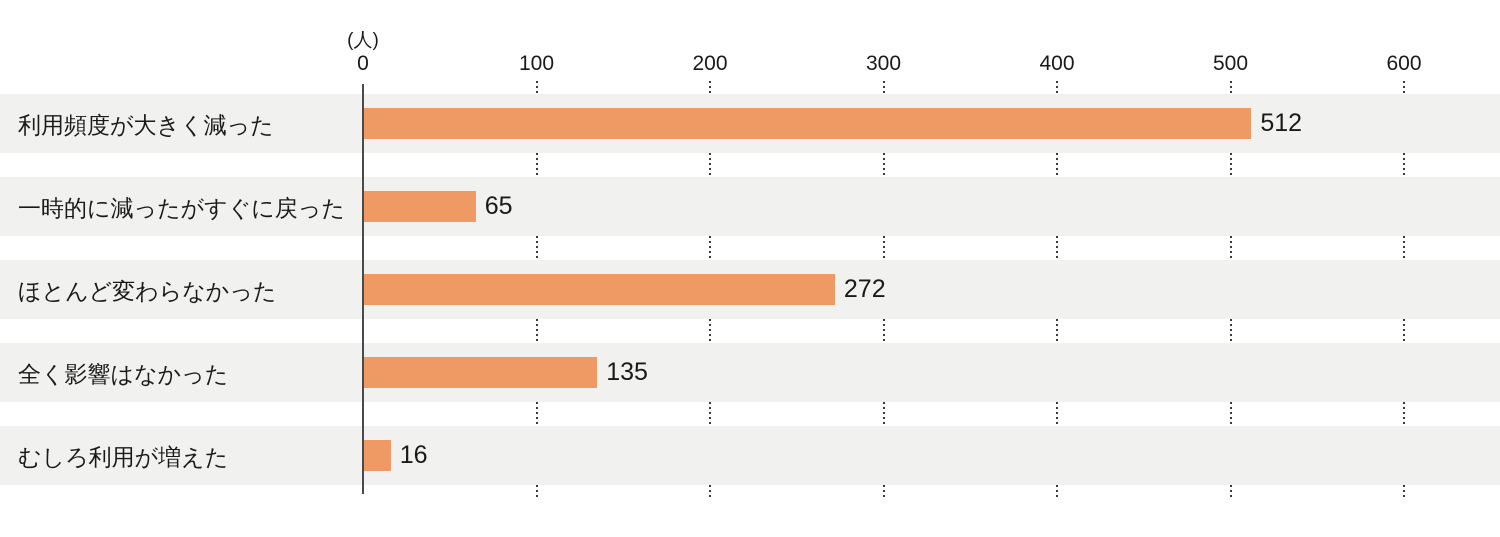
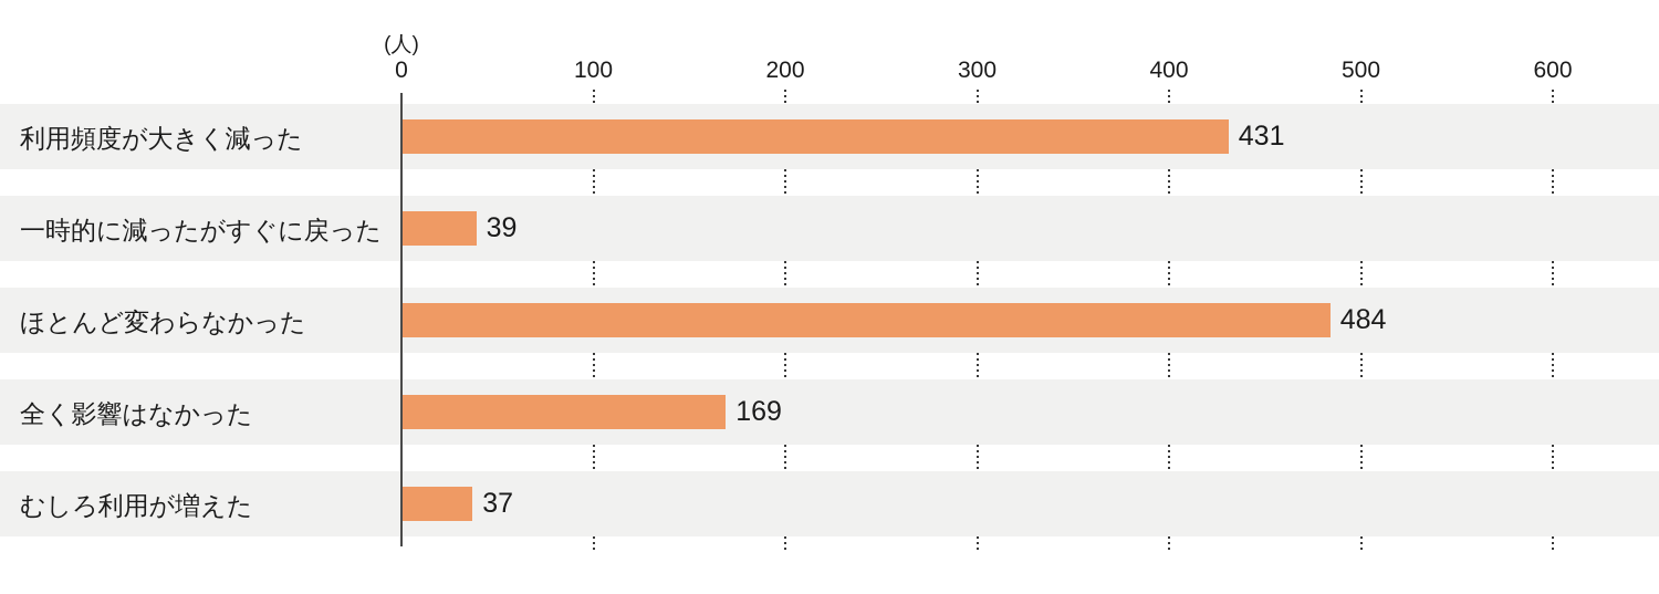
利用頻度が大きく減った: 512 -> 431
一時的に減ったがすぐに戻った: 65 -> 39
ほとんど変わらなかった: 272 -> 484
全く影響はなかった: 135 -> 169
むしろ利用が増えた: 16 -> 37
